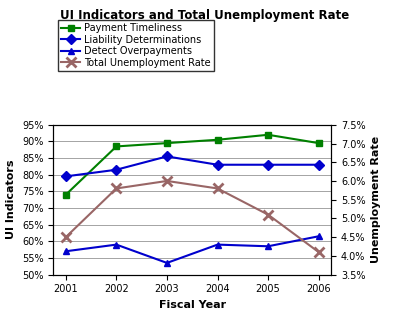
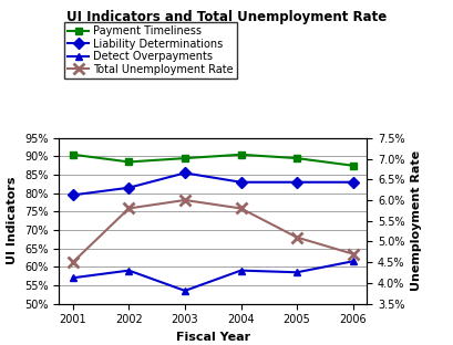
Payment Timeliness/2001: 74.0% -> 90.5%
Payment Timeliness/2005: 92.0% -> 89.5%
Payment Timeliness/2006: 89.5% -> 87.5%
Total Unemployment Rate/2006: 4.1% -> 4.7%
